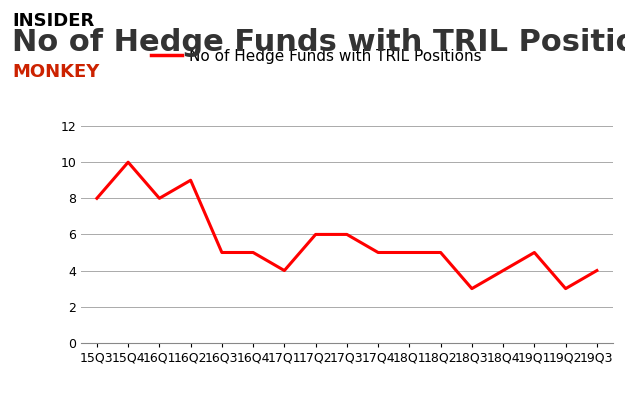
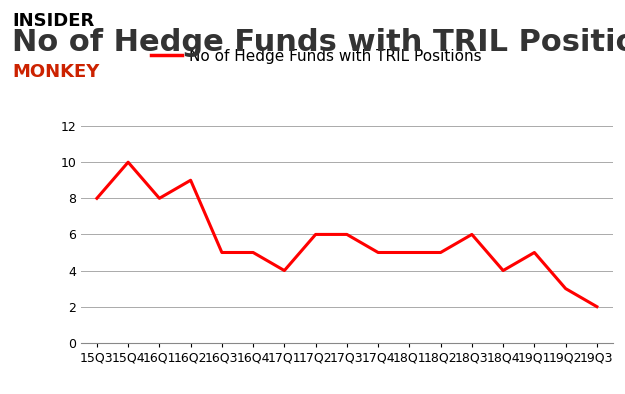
18Q3: 3 -> 6
19Q3: 4 -> 2
